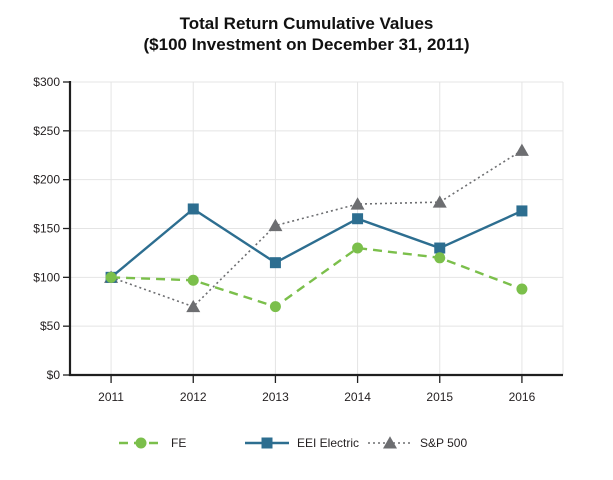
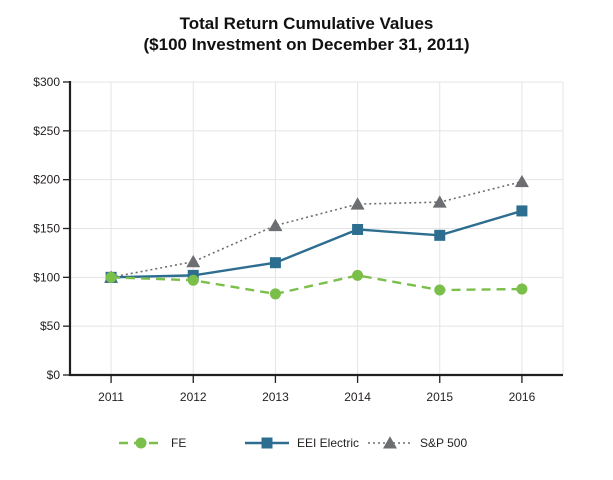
EEI Electric/2012: $170 -> $100
S&P 500/2012: $70 -> $120
FE/2013: $70 -> $80
FE/2014: $130 -> $100
EEI Electric/2014: $160 -> $150
FE/2015: $120 -> $90
EEI Electric/2015: $130 -> $140
S&P 500/2016: $230 -> $200
